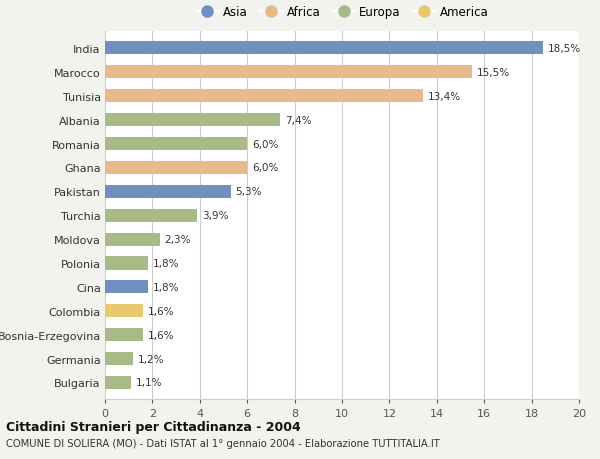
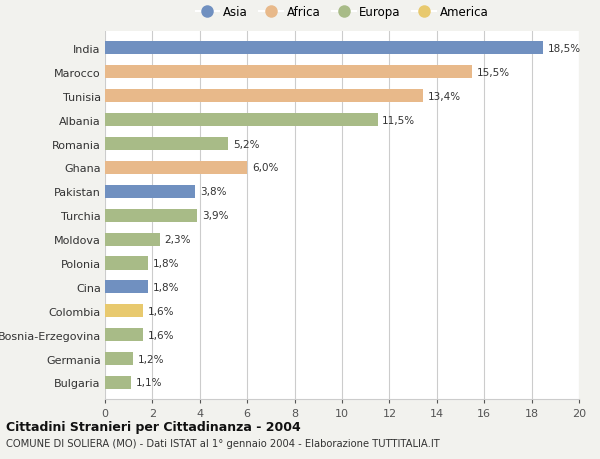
Albania: 7,4% -> 11,5%
Romania: 6,0% -> 5,2%
Pakistan: 5,3% -> 3,8%
